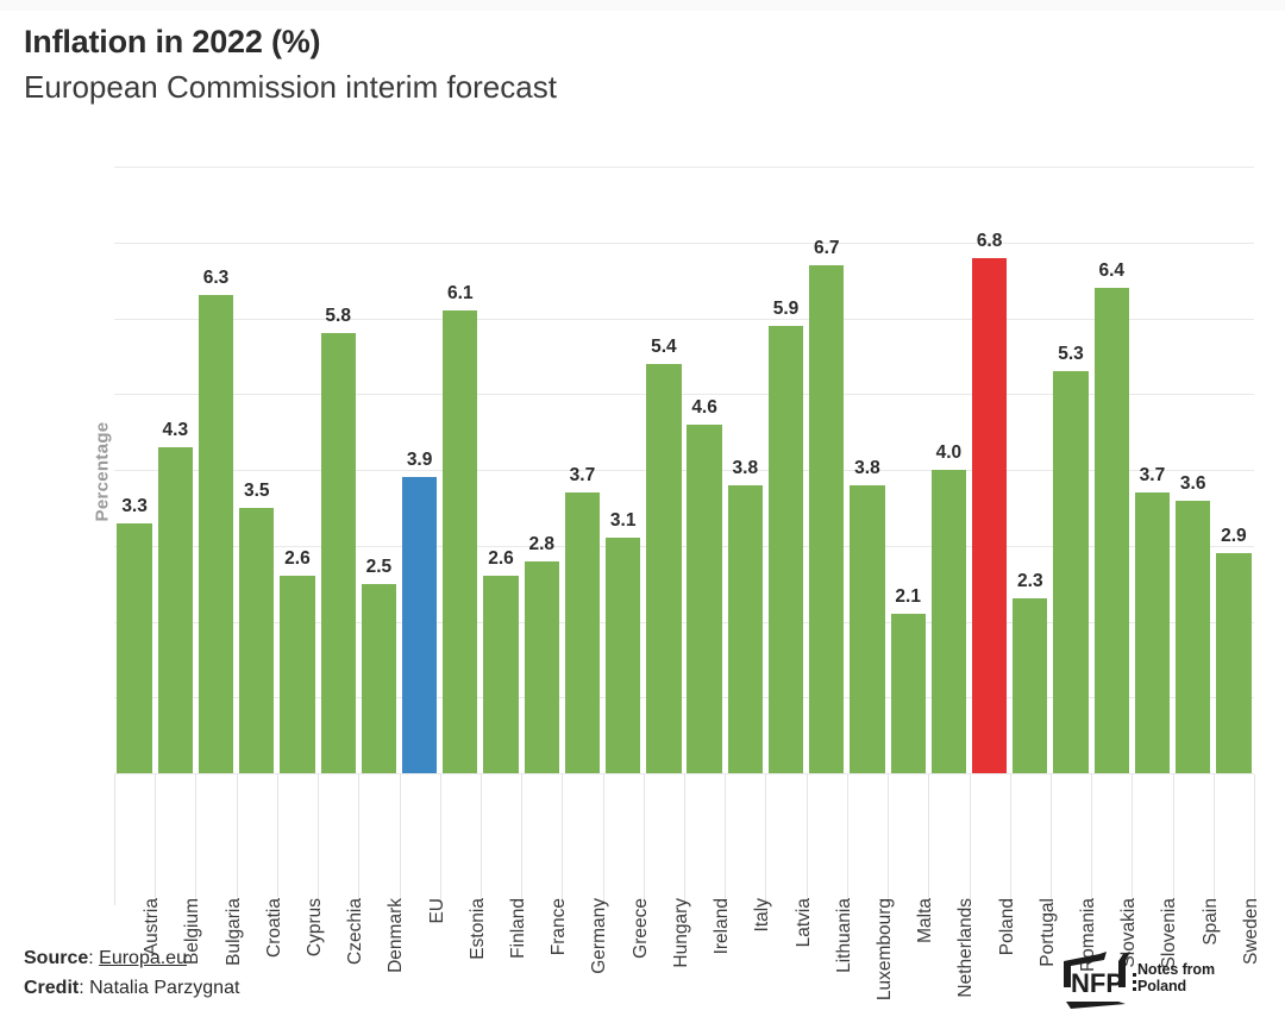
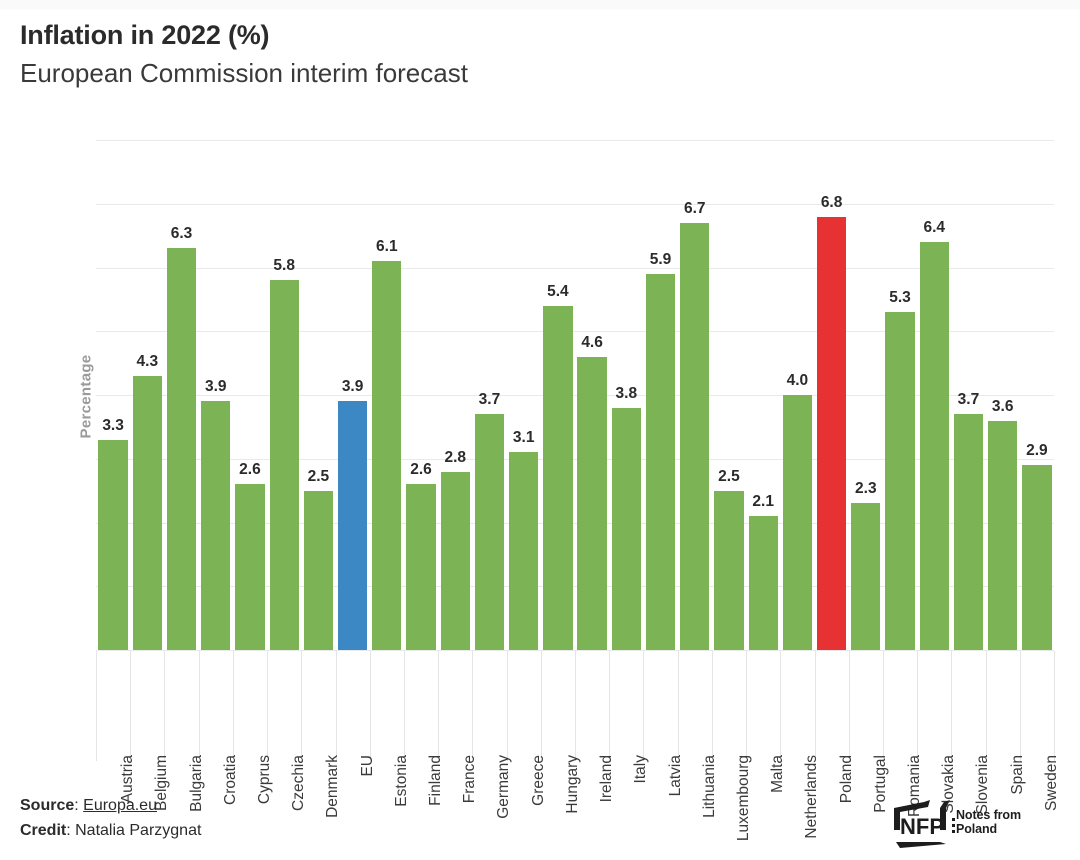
Croatia: 3.5 -> 3.9
Luxembourg: 3.8 -> 2.5
